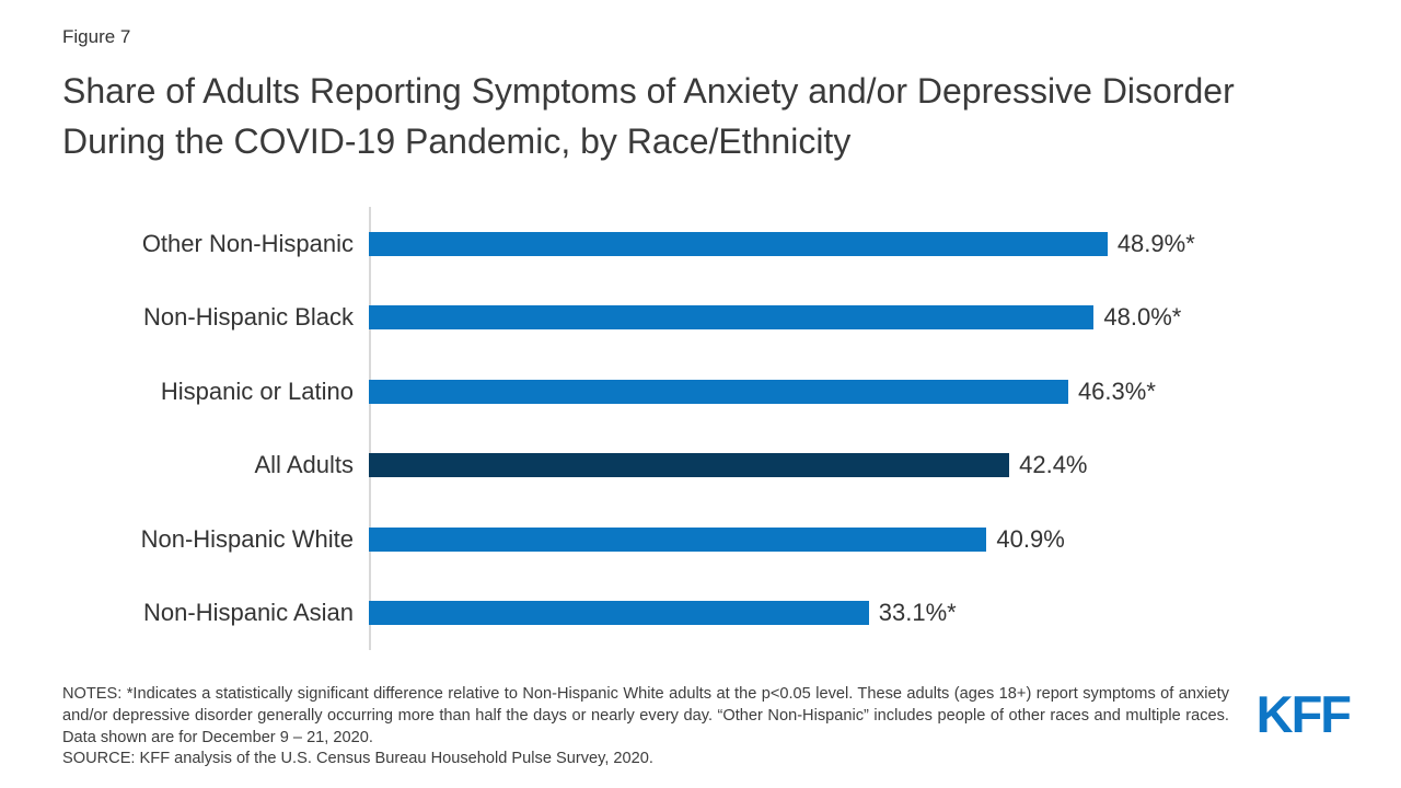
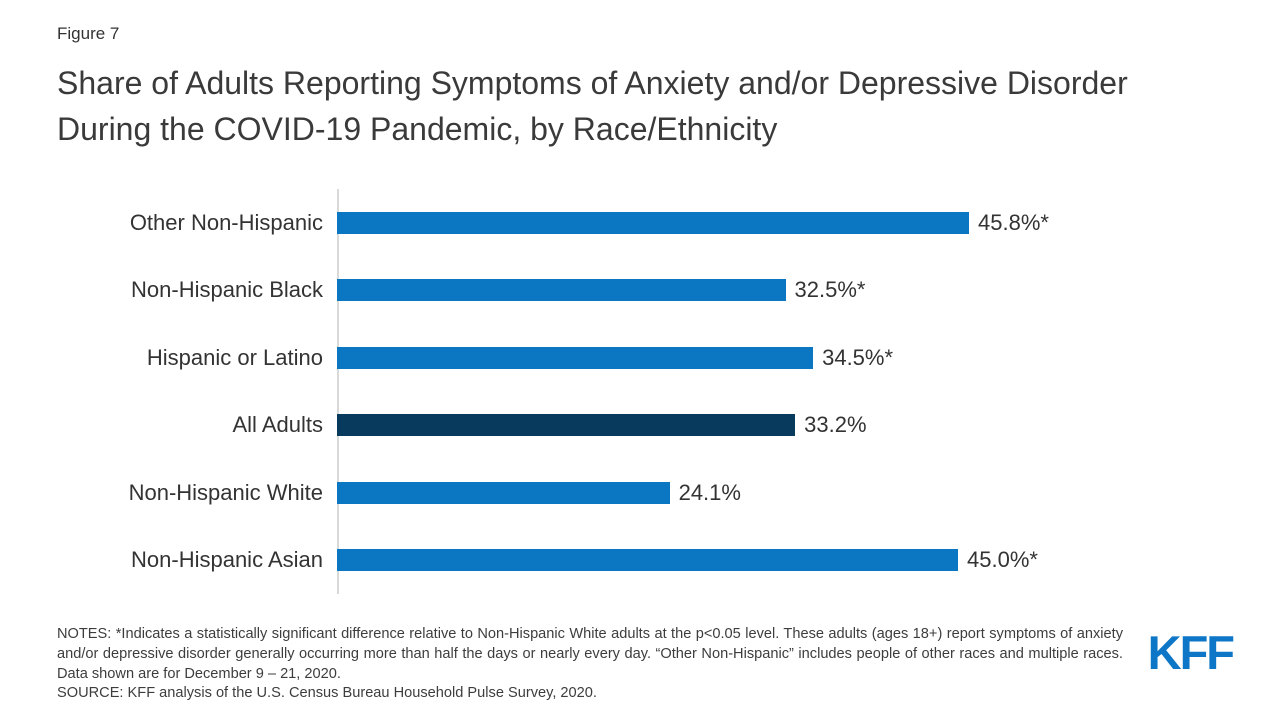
Other Non-Hispanic: 48.9 -> 45.8
Non-Hispanic Black: 48.0 -> 32.5
Hispanic or Latino: 46.3 -> 34.5
All Adults: 42.4% -> 33.2%
Non-Hispanic White: 40.9% -> 24.1%
Non-Hispanic Asian: 33.1 -> 45.0
